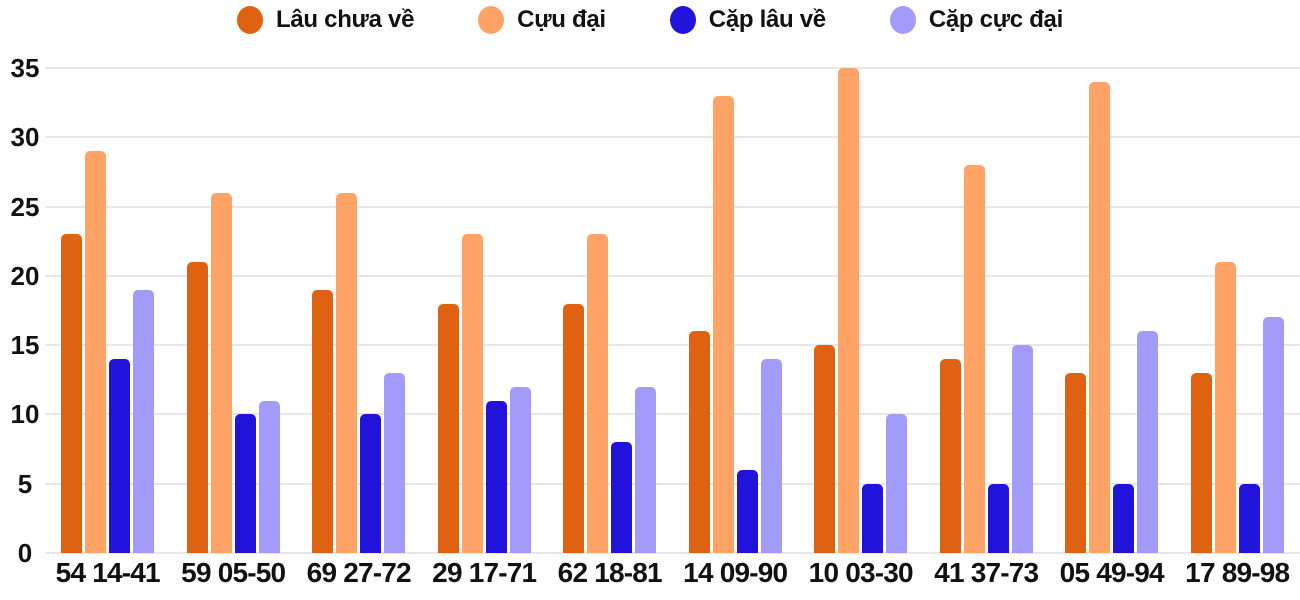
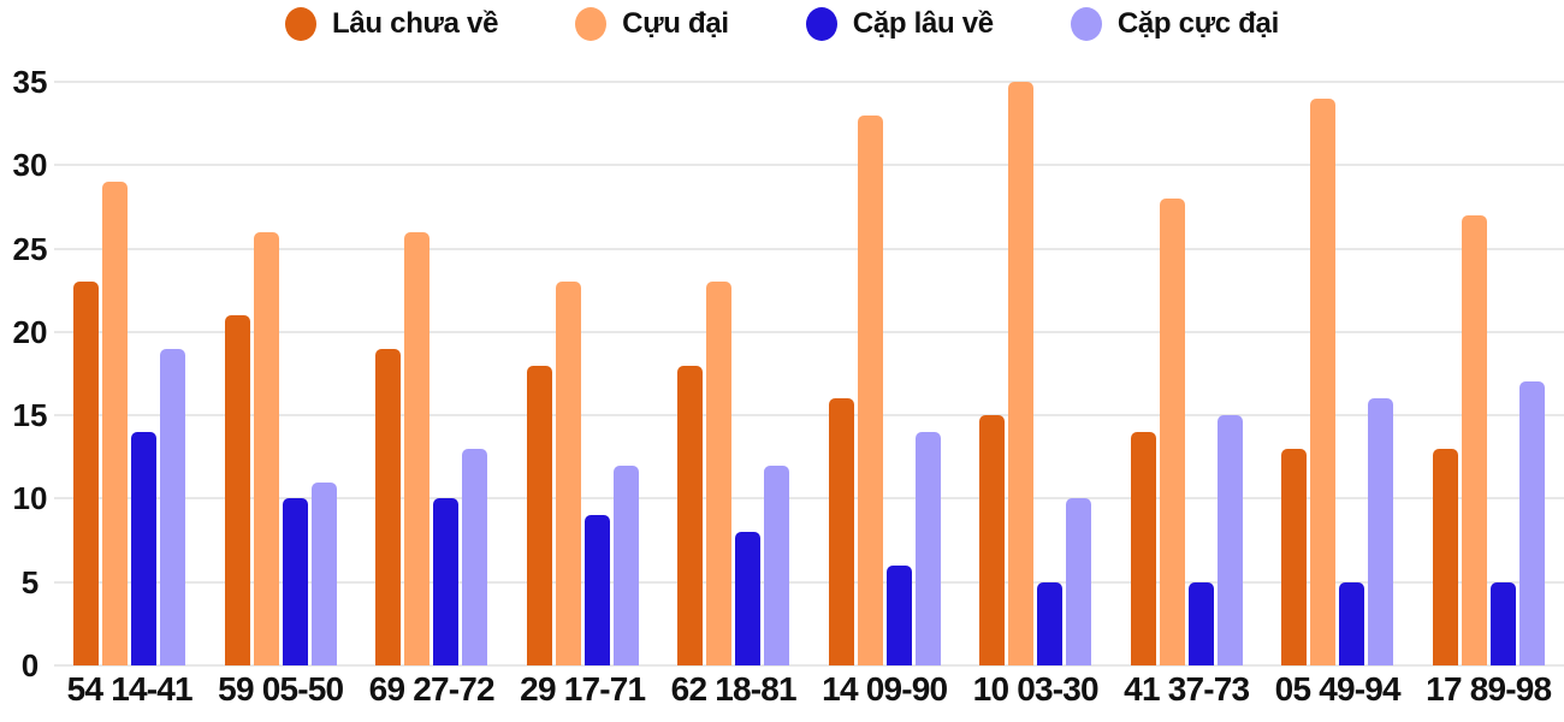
Cặp lâu về/29 17-71: 11 -> 9
Cựu đại/17 89-98: 21 -> 27
